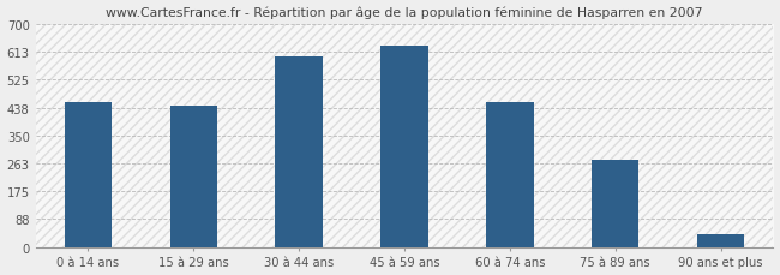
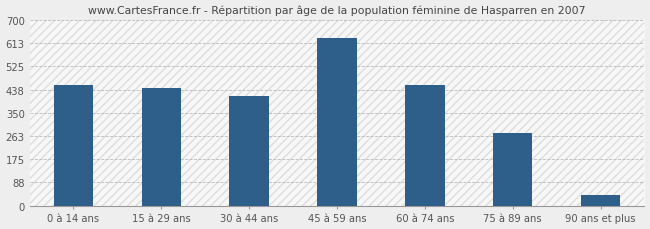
30 à 44 ans: 598 -> 415
